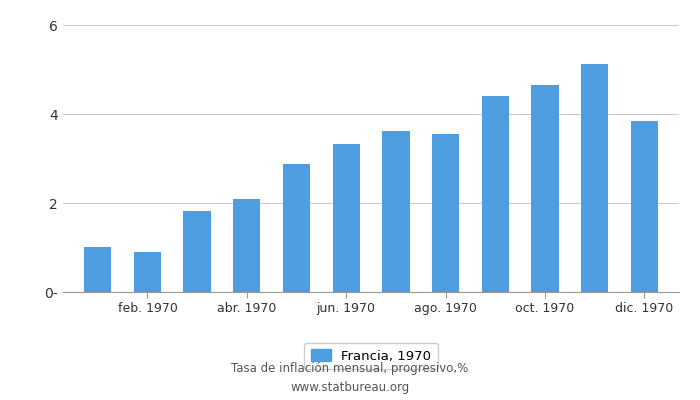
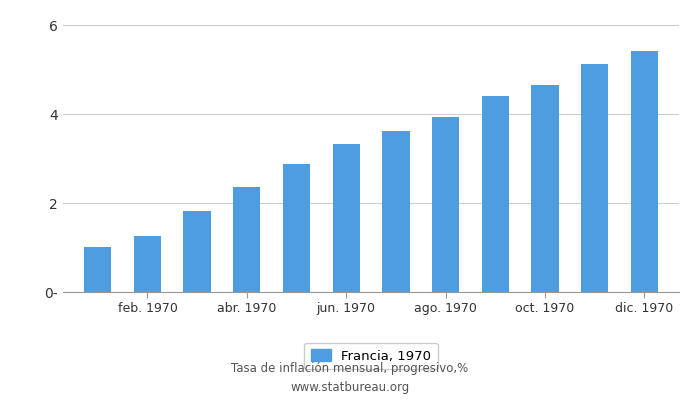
feb. 1970: 0.90 -> 1.26
abr. 1970: 2.10 -> 2.37
ago. 1970: 3.55 -> 3.93
dic. 1970: 3.85 -> 5.43
